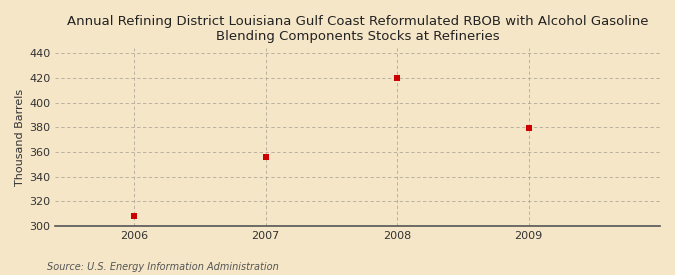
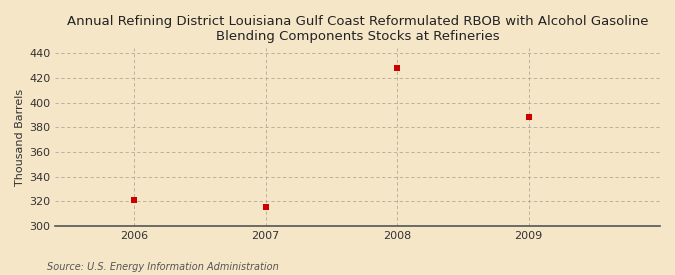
2006: 308 -> 321
2007: 356 -> 315
2008: 420 -> 428
2009: 379 -> 388
